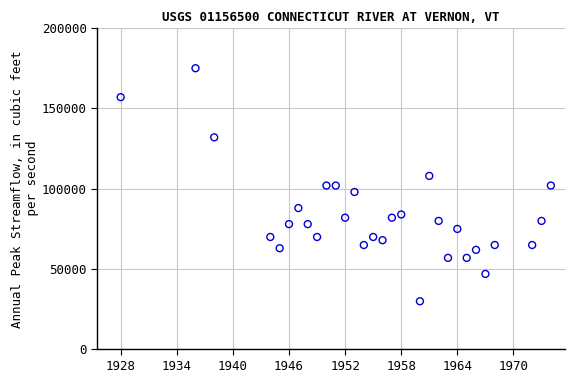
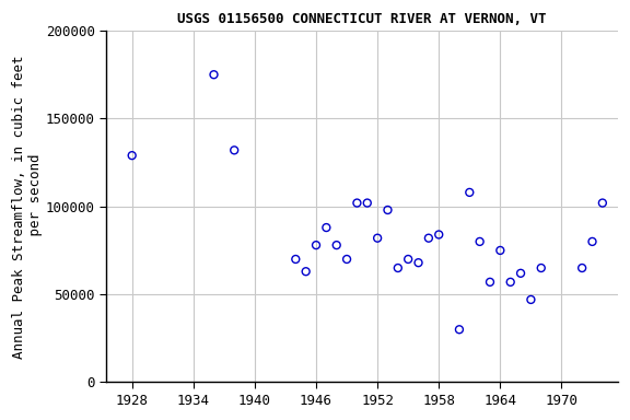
1928: 157000 -> 129000
